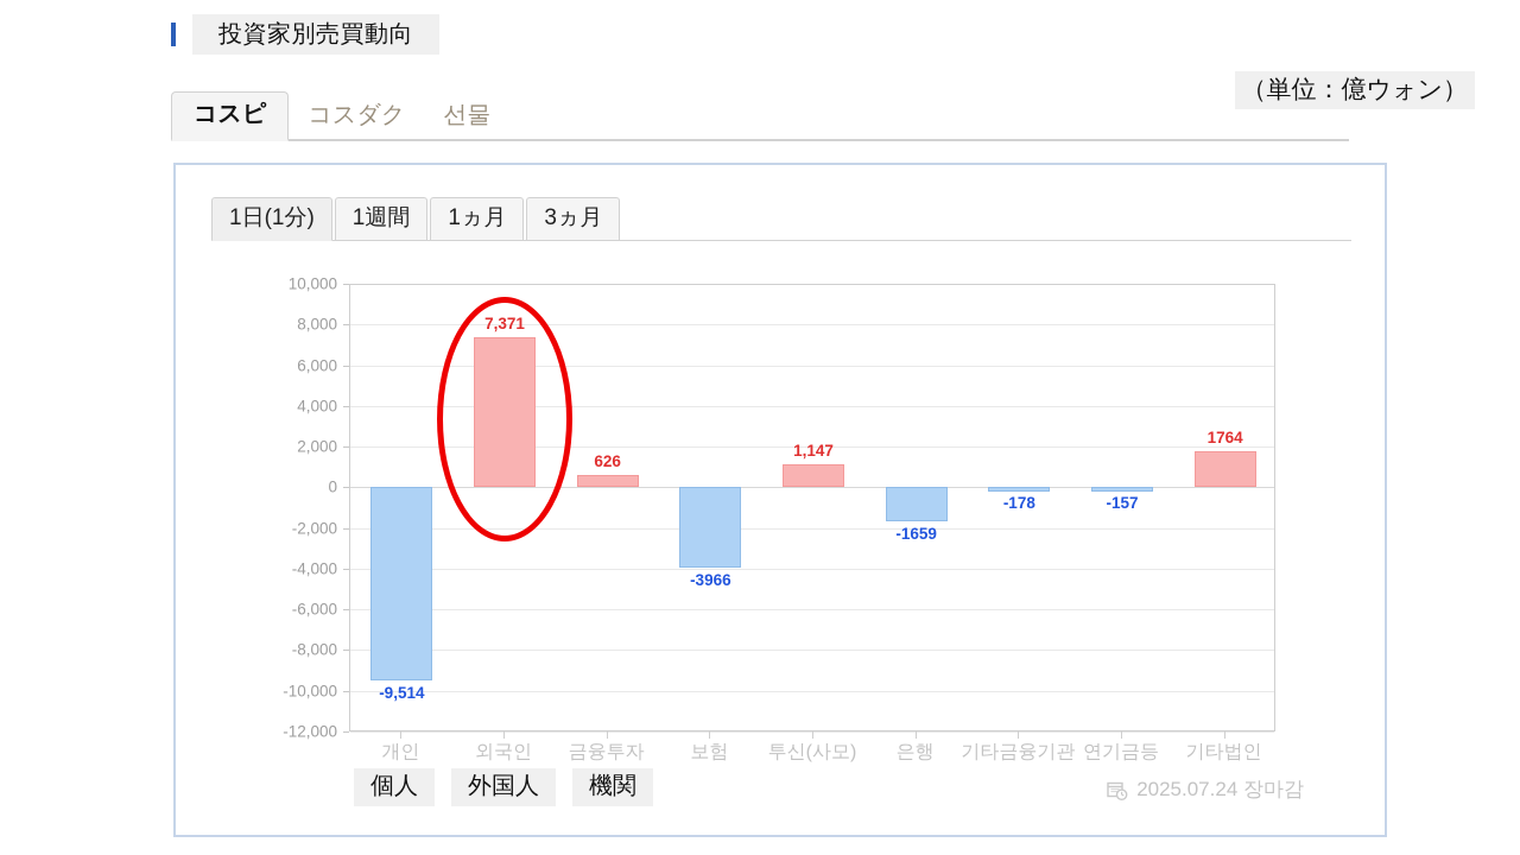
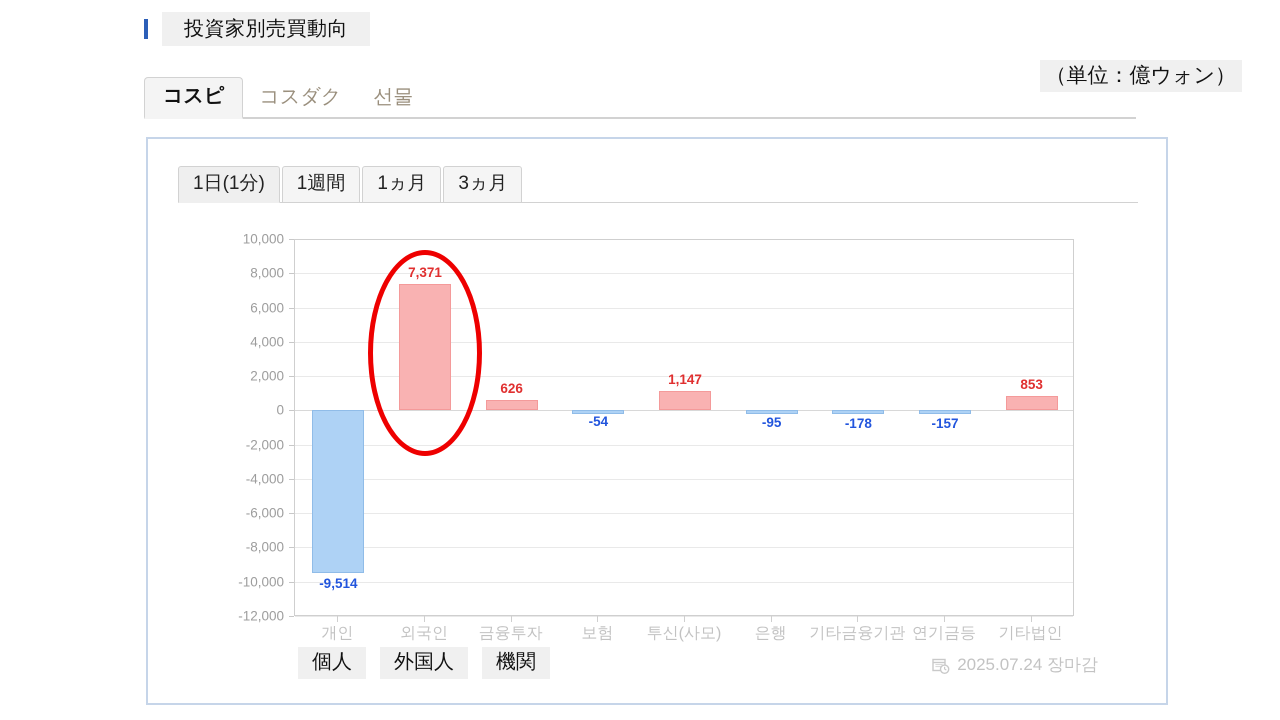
보험: -3966 -> -54
은행: -1659 -> -95
기타법인: 1764 -> 853
